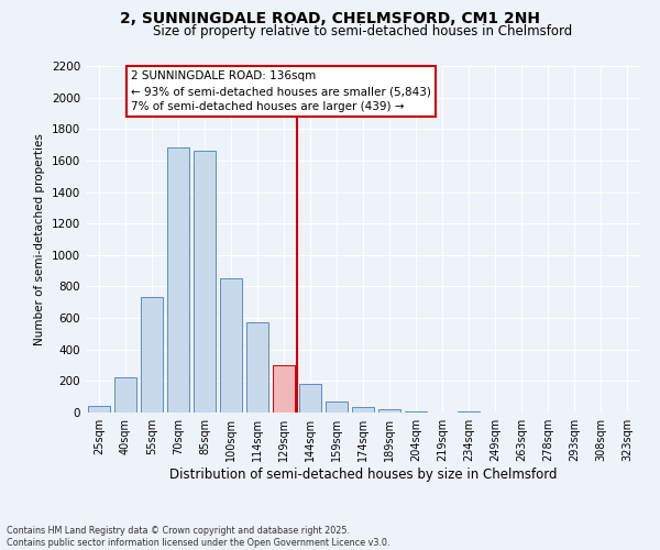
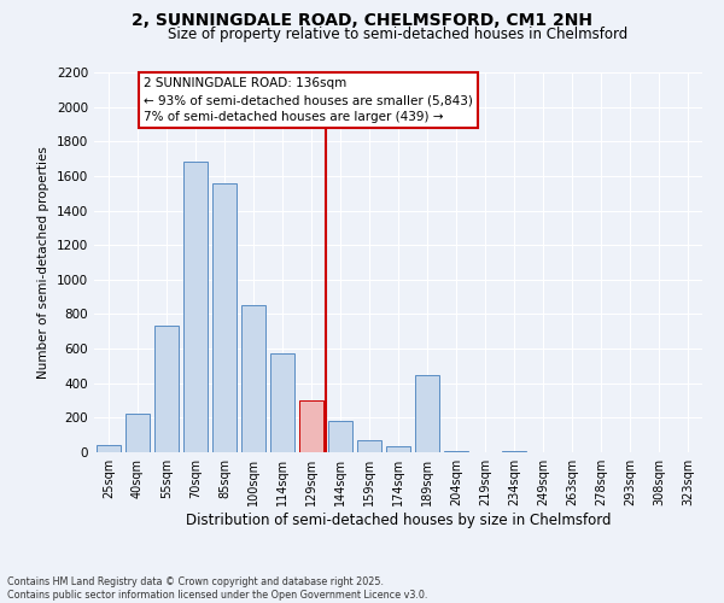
85sqm: 1660 -> 1560
189sqm: 20 -> 450
